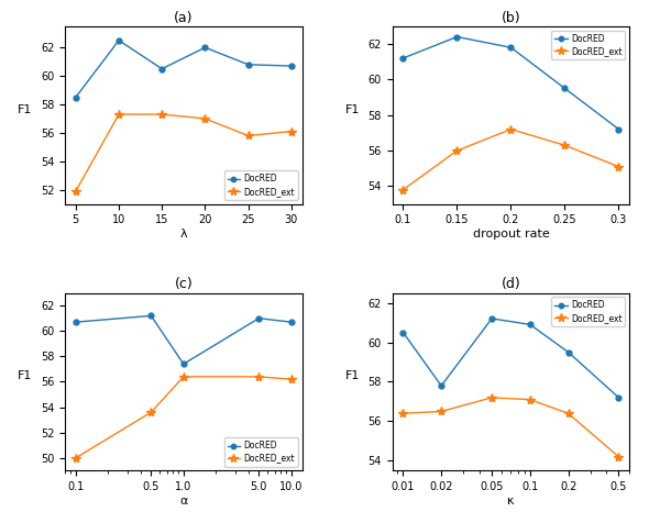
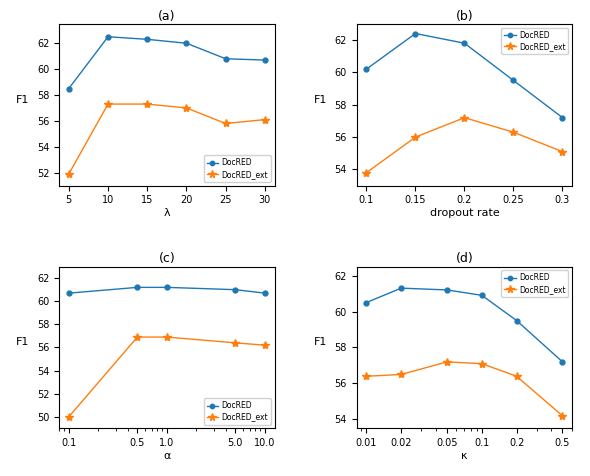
(a)/DocRED/15: 60.5 -> 62.3
(b)/DocRED/0.1: 61.2 -> 60.2
(c)/DocRED_ext/0.5: 53.6 -> 56.9
(c)/DocRED/1.0: 57.4 -> 61.2
(c)/DocRED_ext/1.0: 56.4 -> 56.9
(d)/DocRED/0.02: 57.8 -> 61.3
